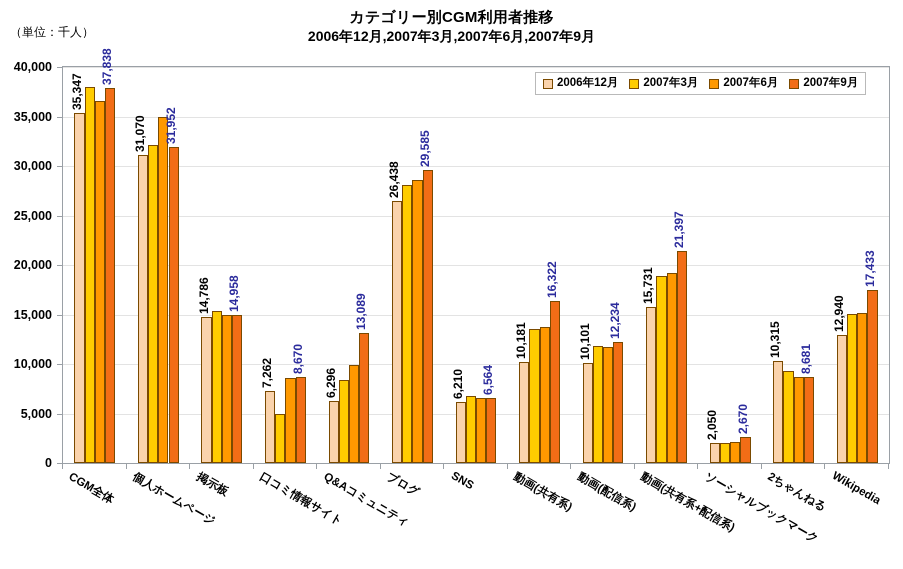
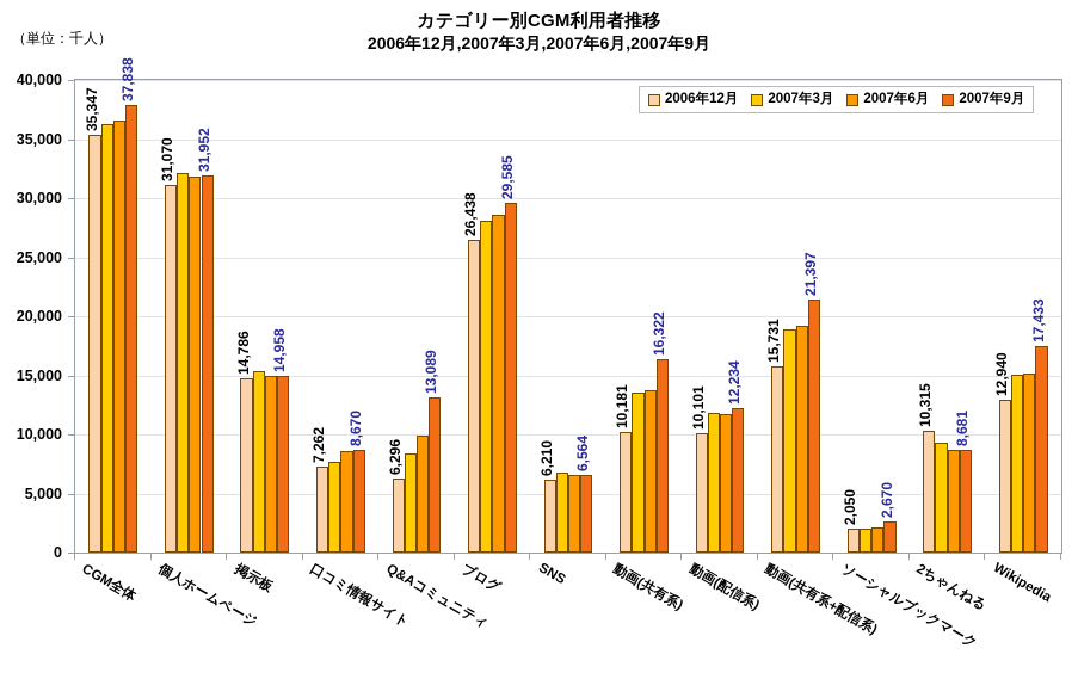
2007年3月/CGM全体: 38000 -> 36000
2007年6月/個人ホームページ: 35000 -> 32000
2007年3月/口コミ情報サイト: 5000 -> 8000
